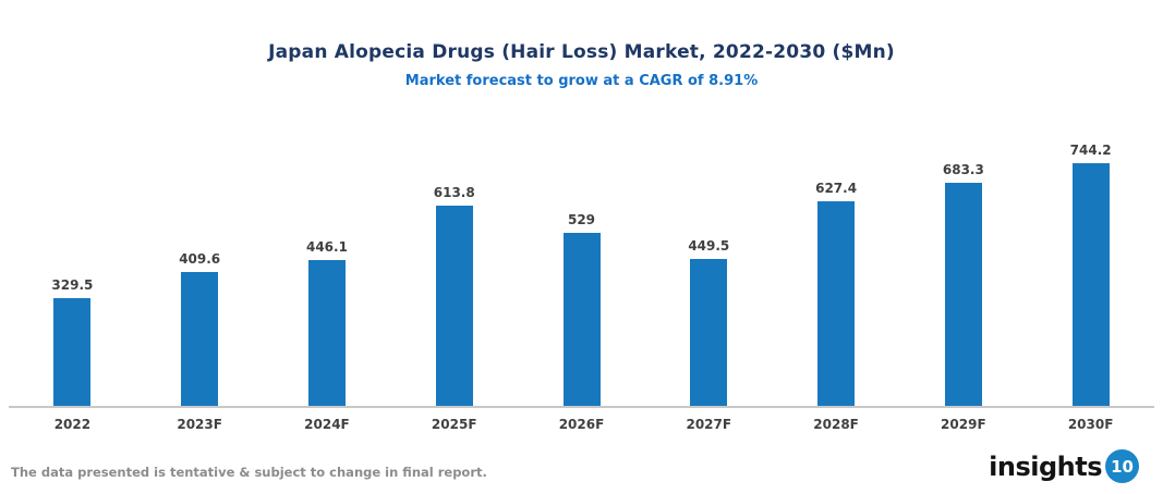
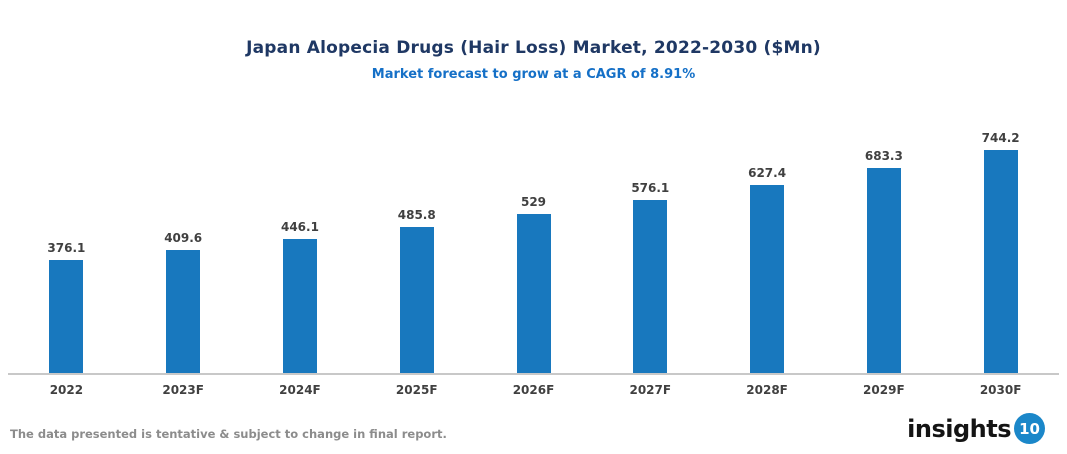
2022: 329.5 -> 376.1
2025F: 613.8 -> 485.8
2027F: 449.5 -> 576.1
